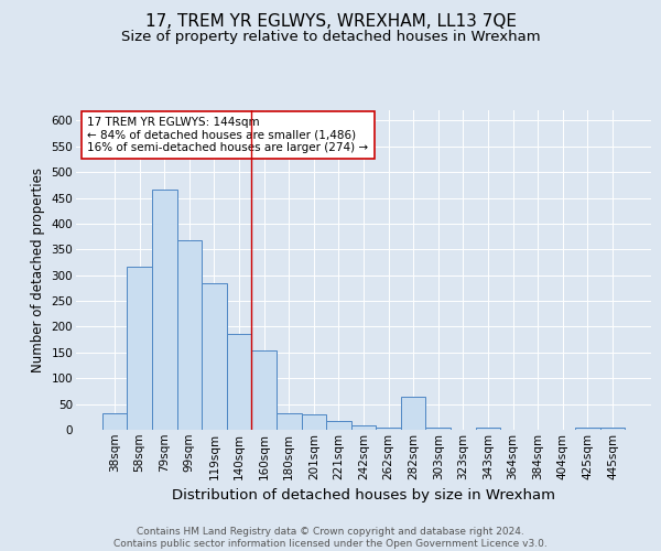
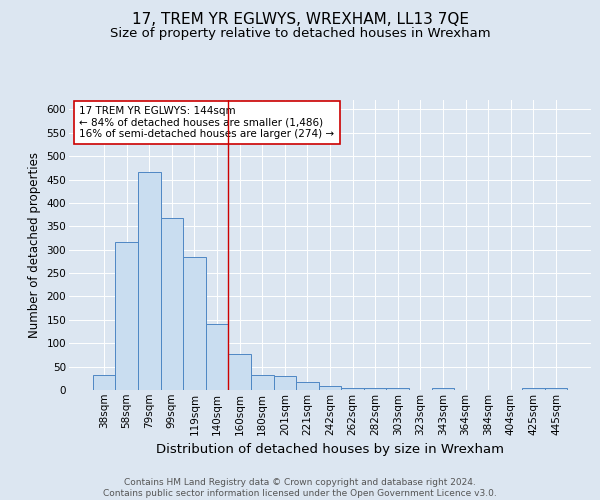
140sqm: 185 -> 141
160sqm: 155 -> 76
282sqm: 65 -> 5
